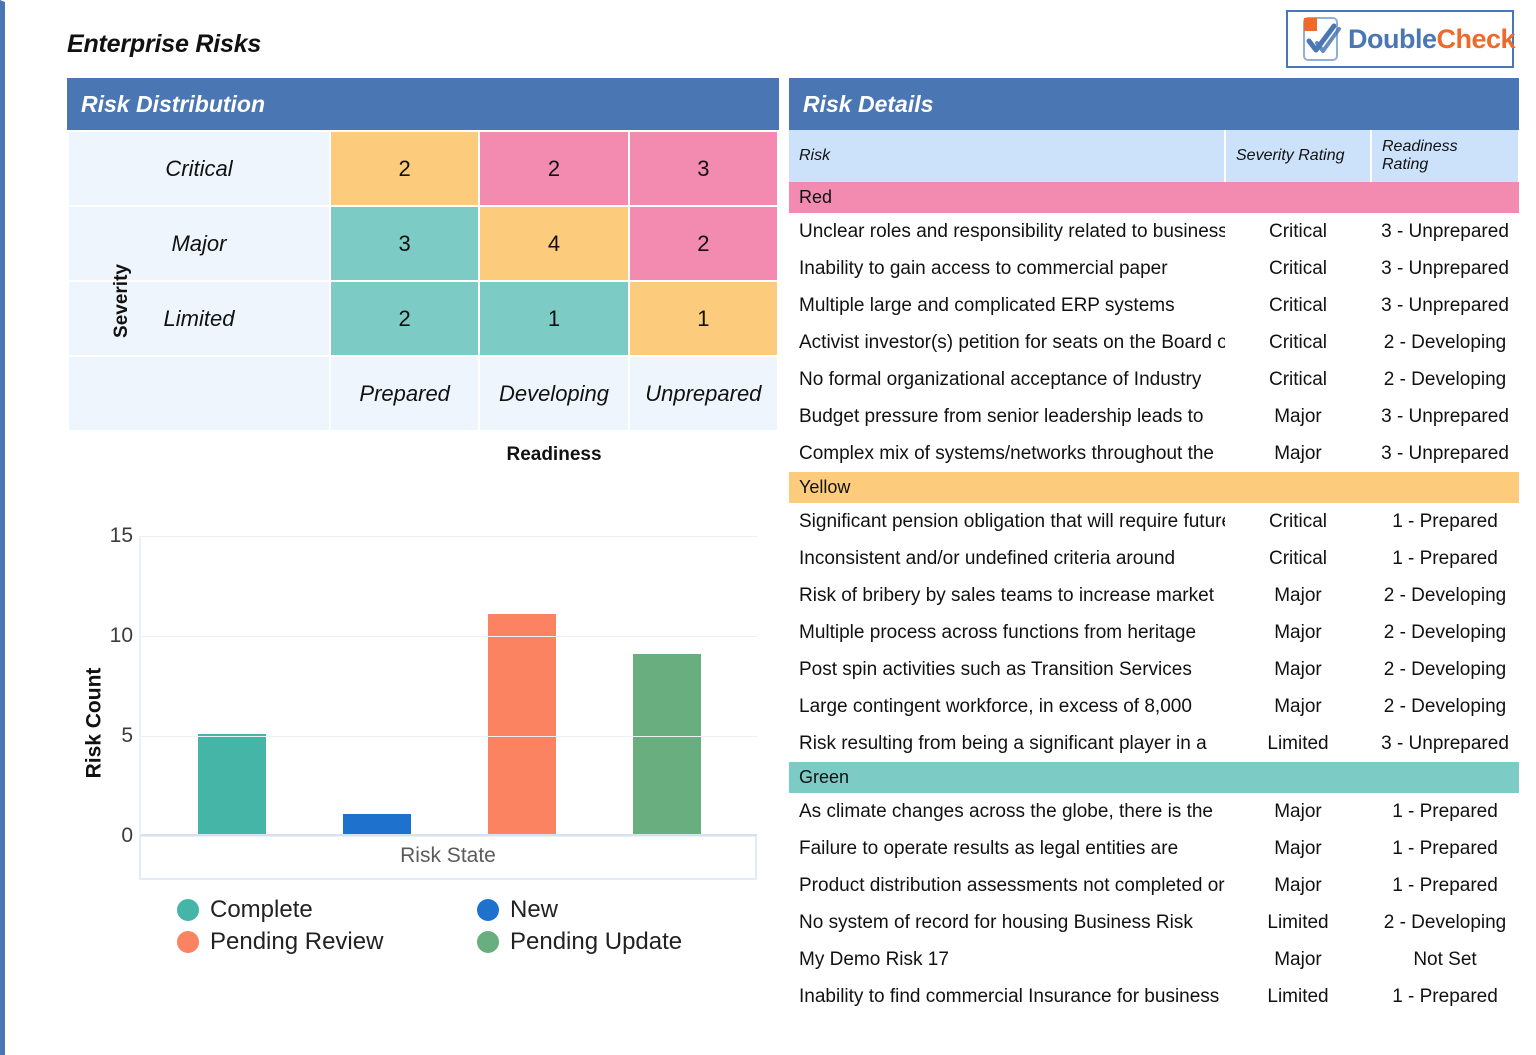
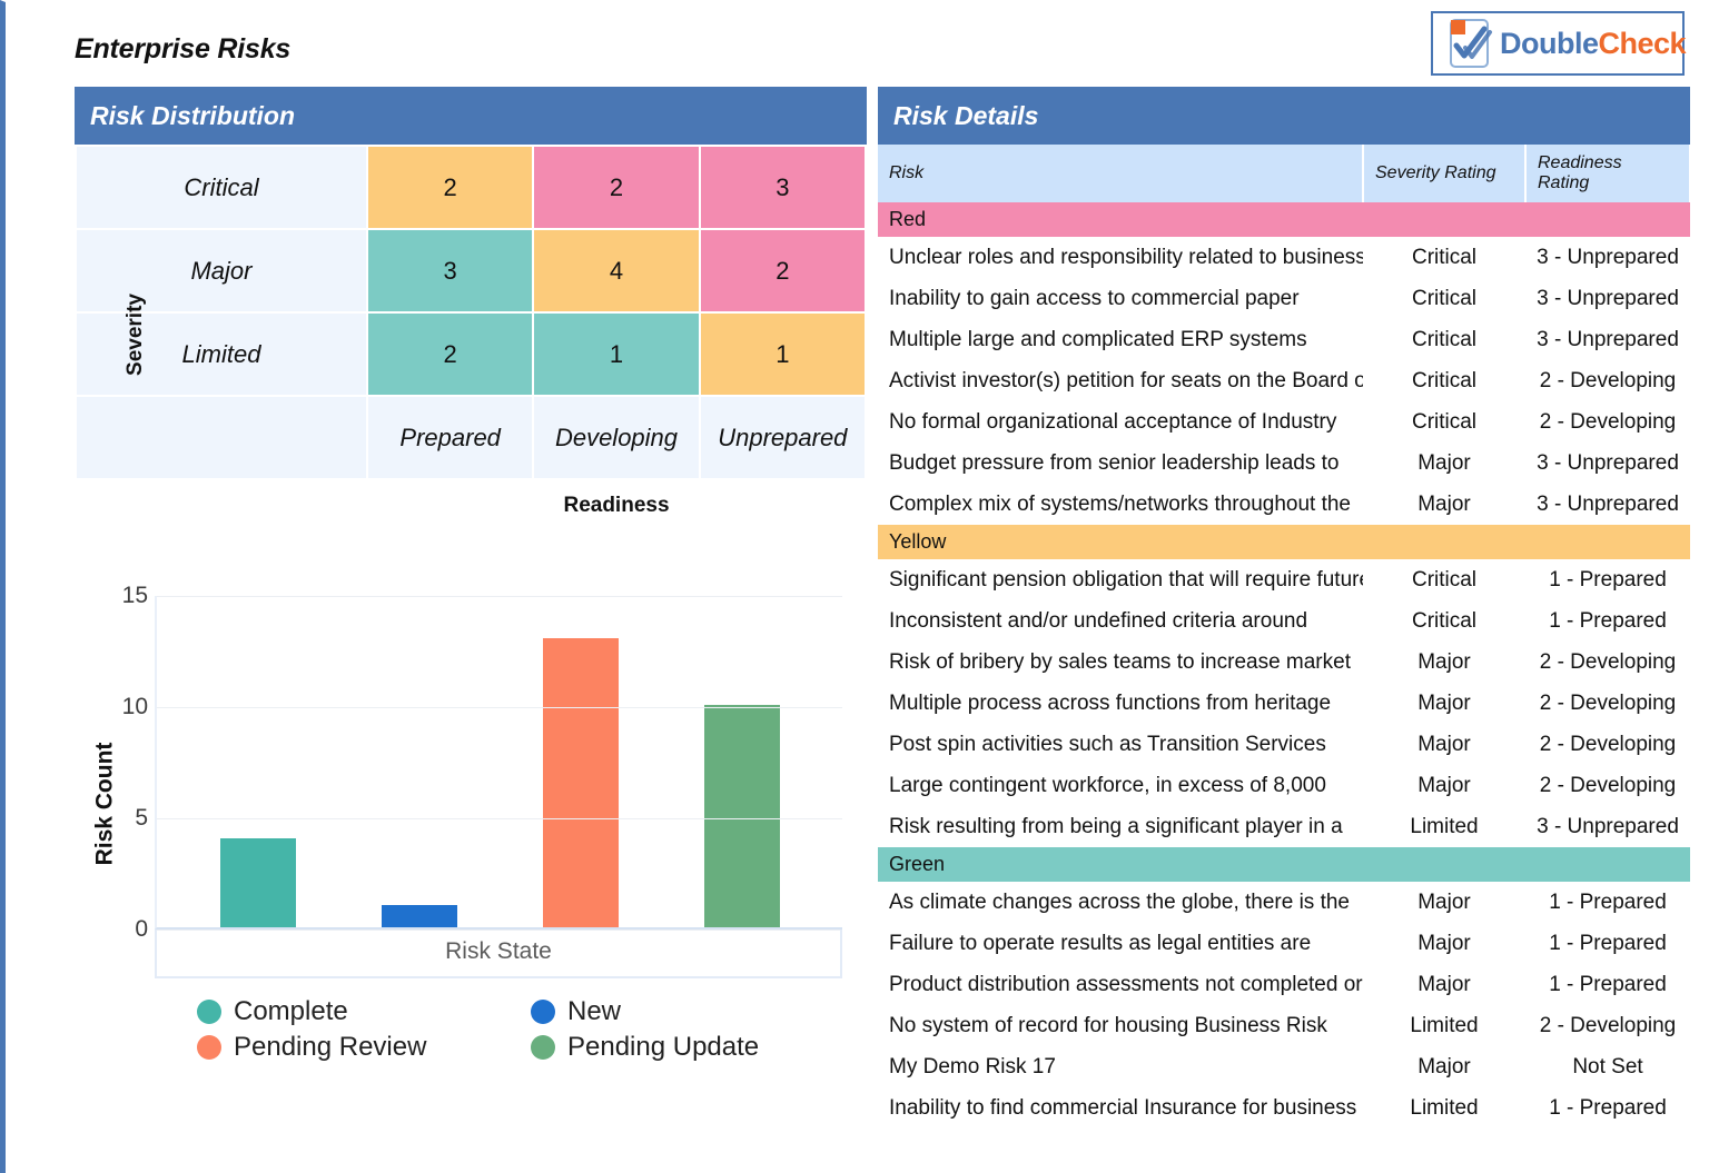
Complete: 5 -> 4
Pending Review: 11 -> 13
Pending Update: 9 -> 10
